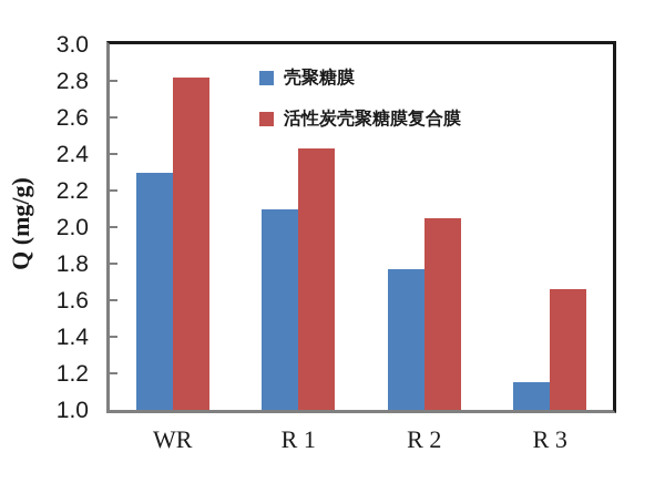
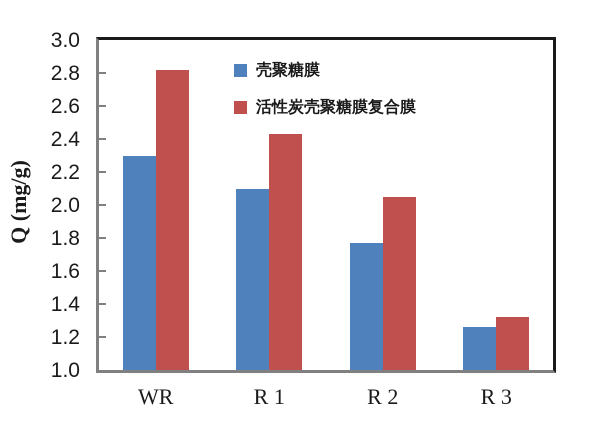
壳聚糖膜/R 3: 1.15 -> 1.26
活性炭壳聚糖膜复合膜/R 3: 1.66 -> 1.32
